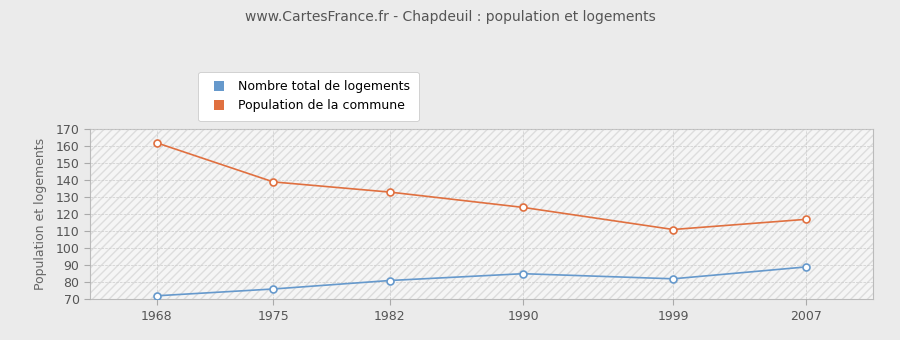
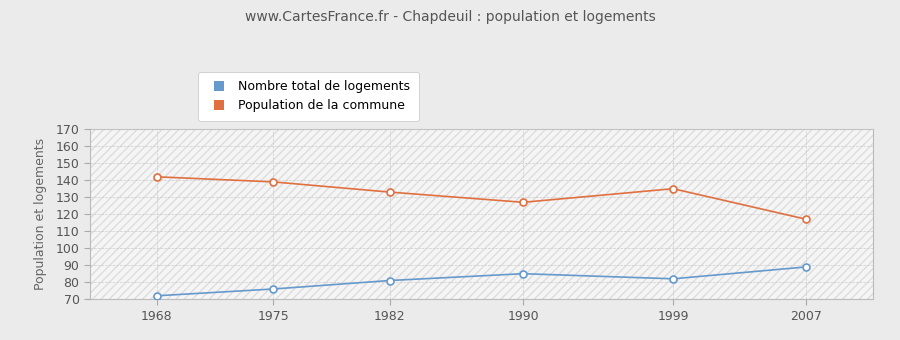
Population de la commune/1968: 162 -> 142
Population de la commune/1990: 124 -> 127
Population de la commune/1999: 111 -> 135
